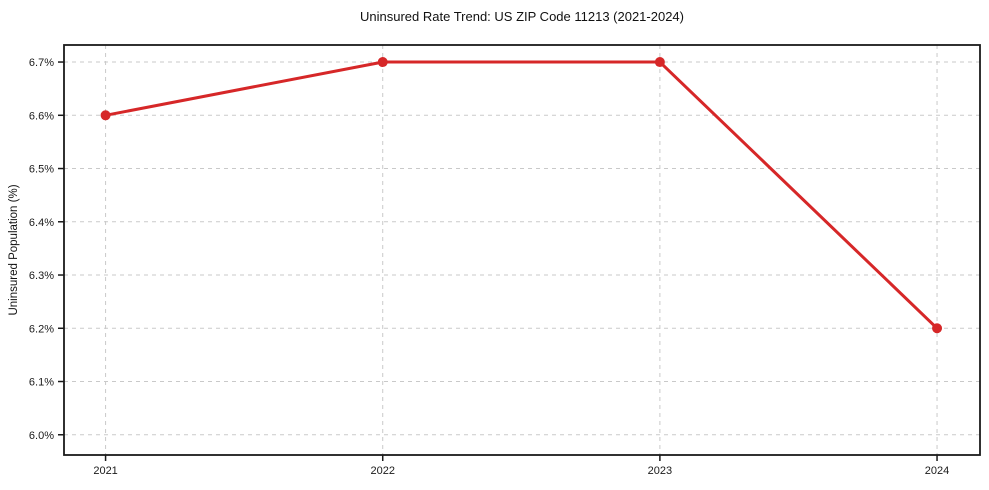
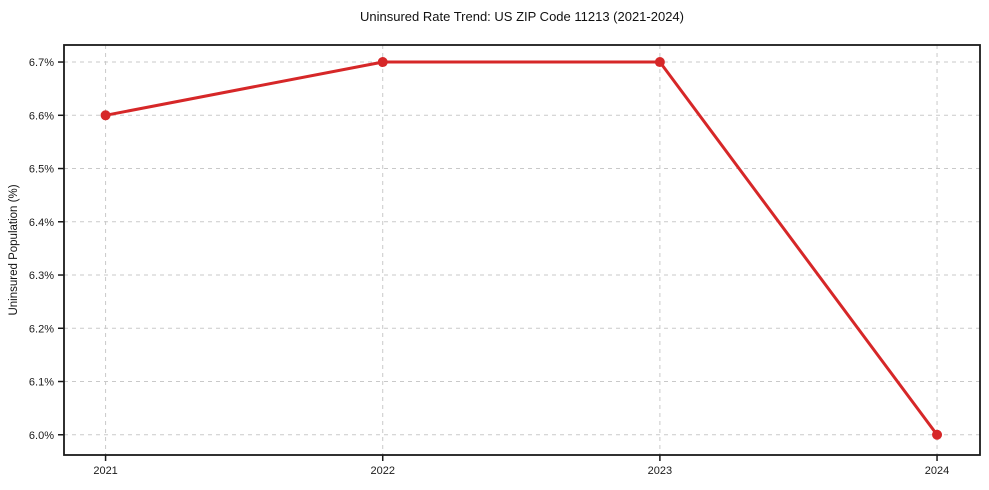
2024: 6.2% -> 6.0%
